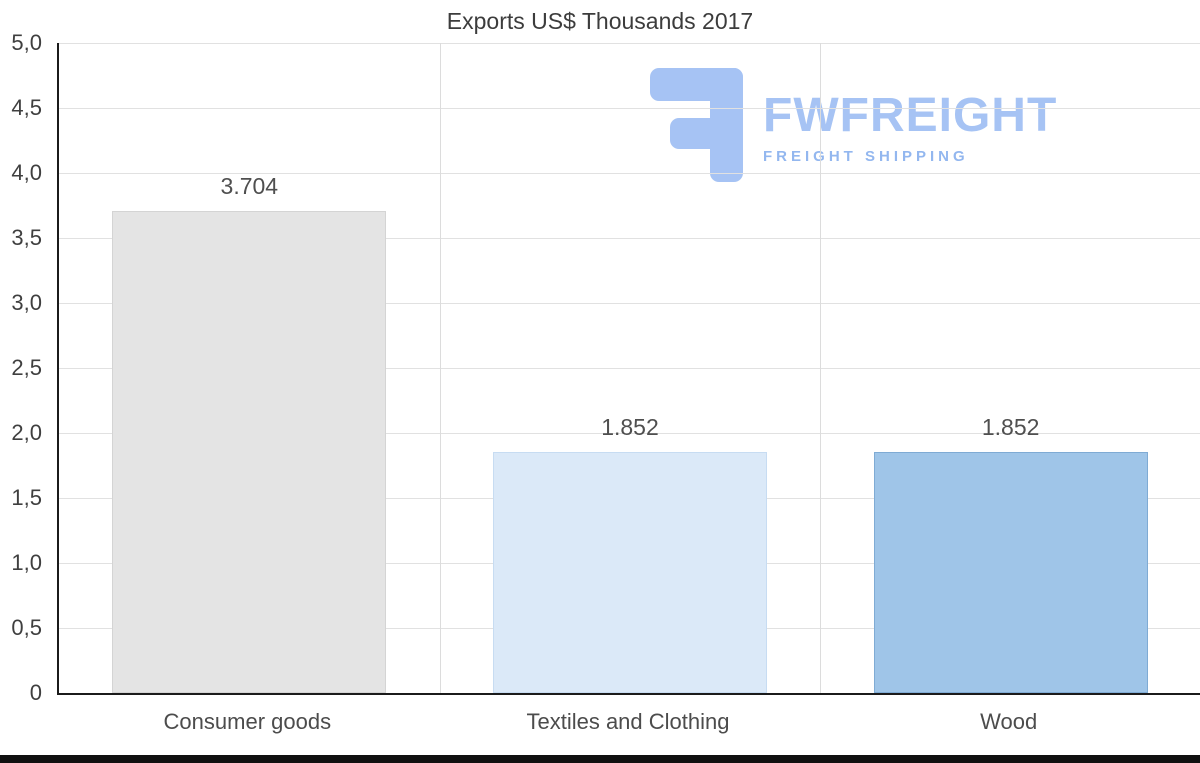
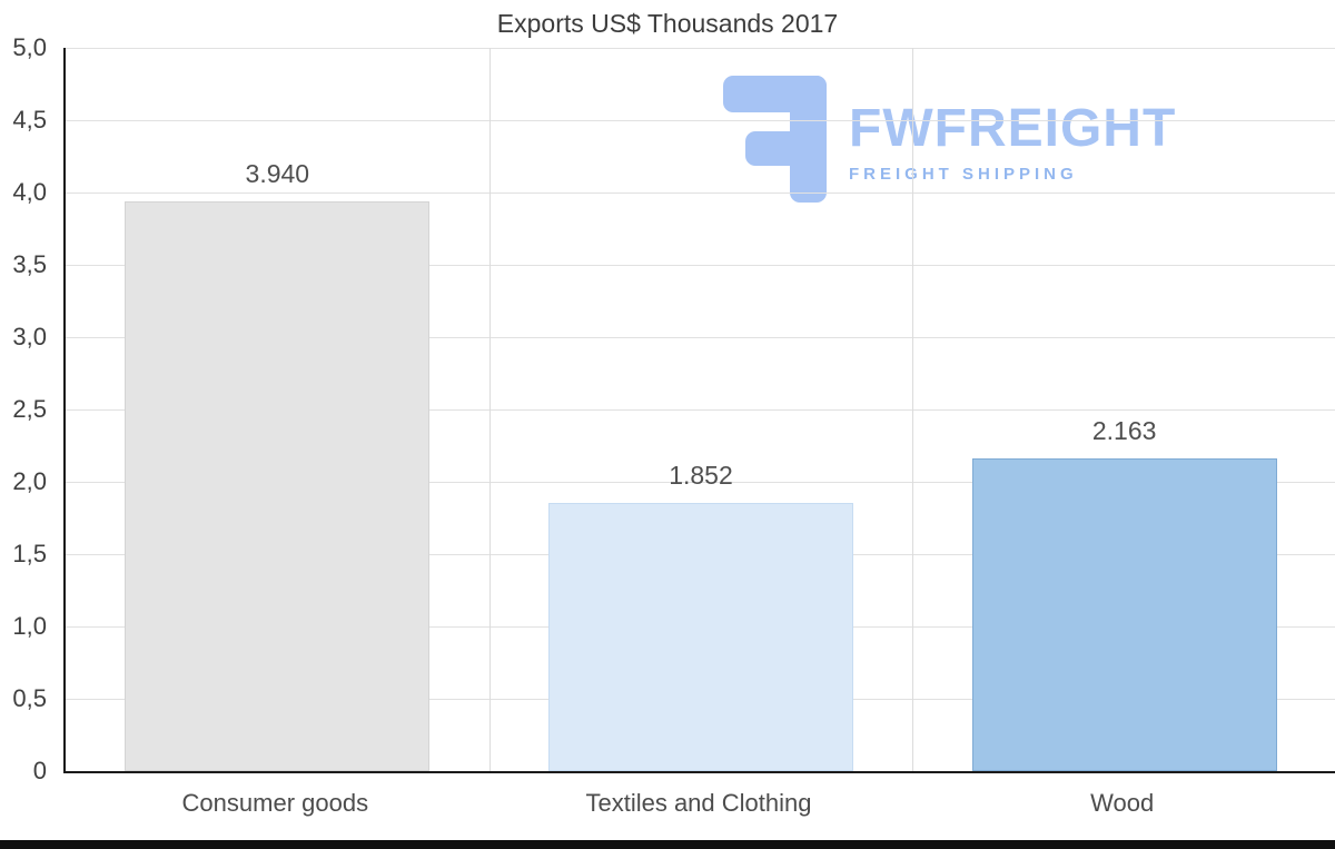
Consumer goods: 3.704 -> 3.940
Wood: 1.852 -> 2.163
